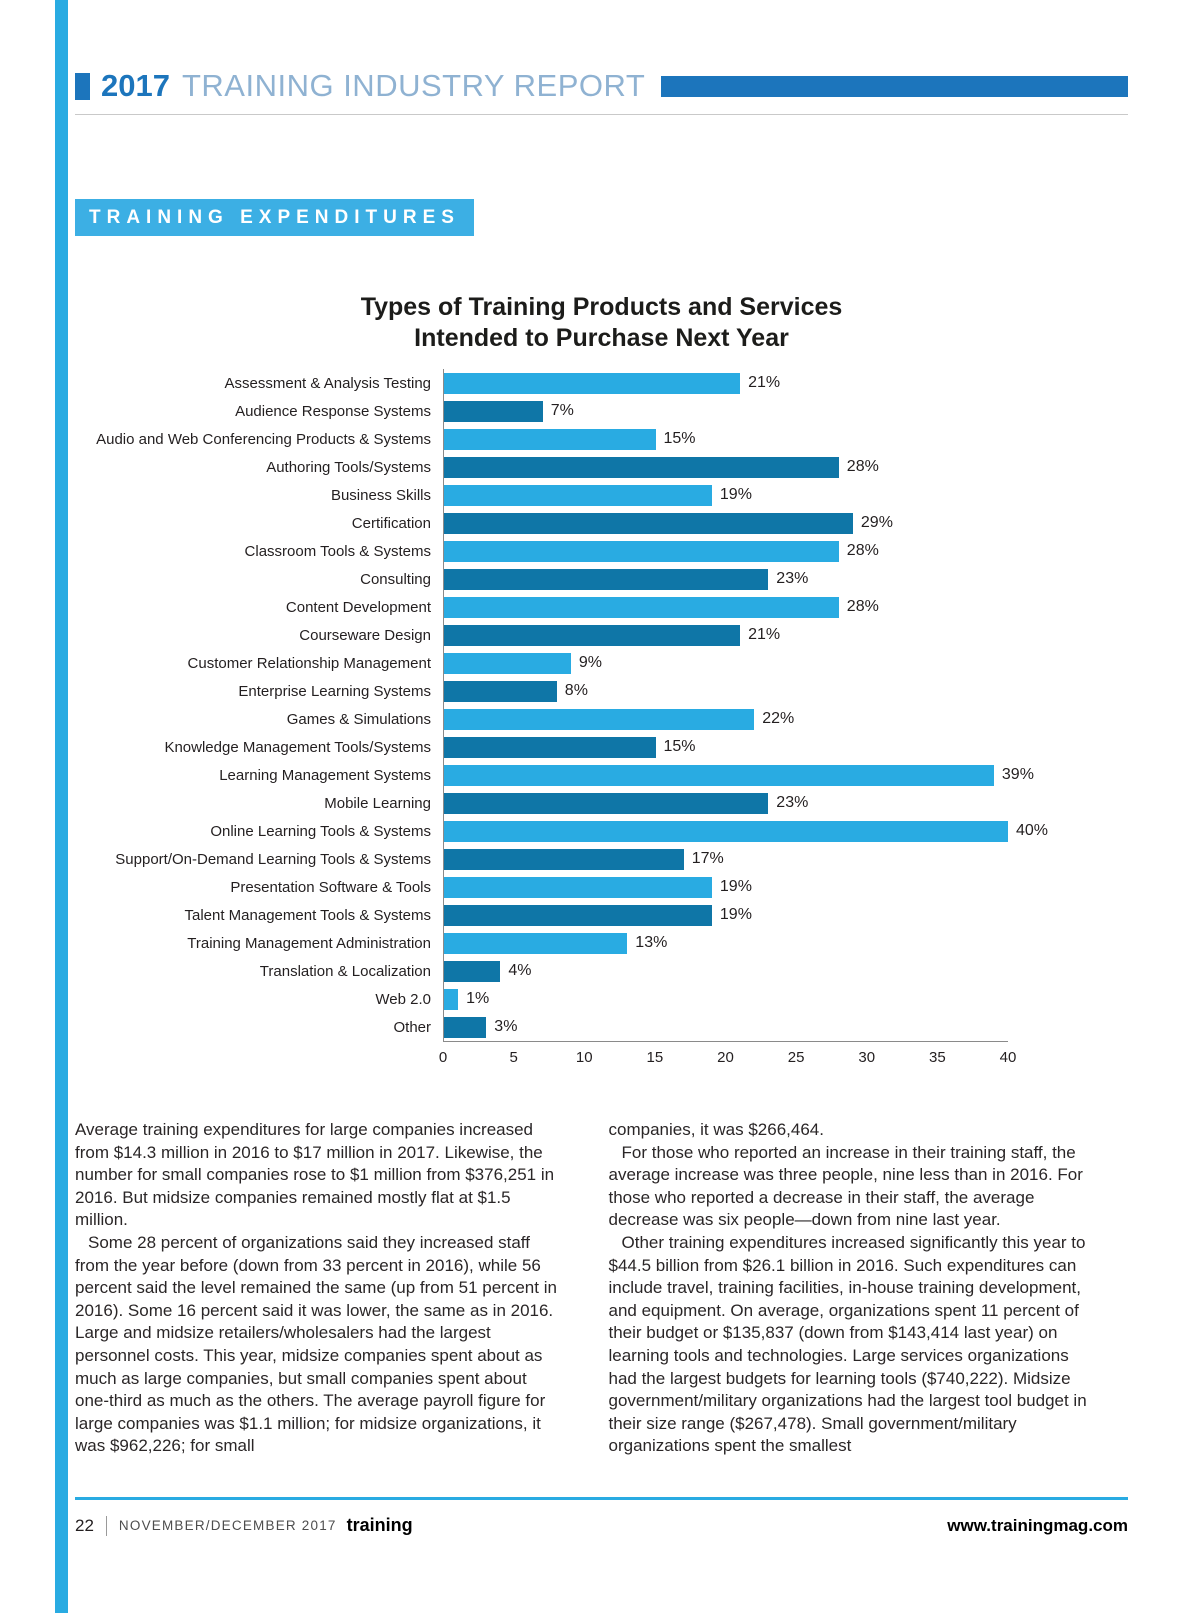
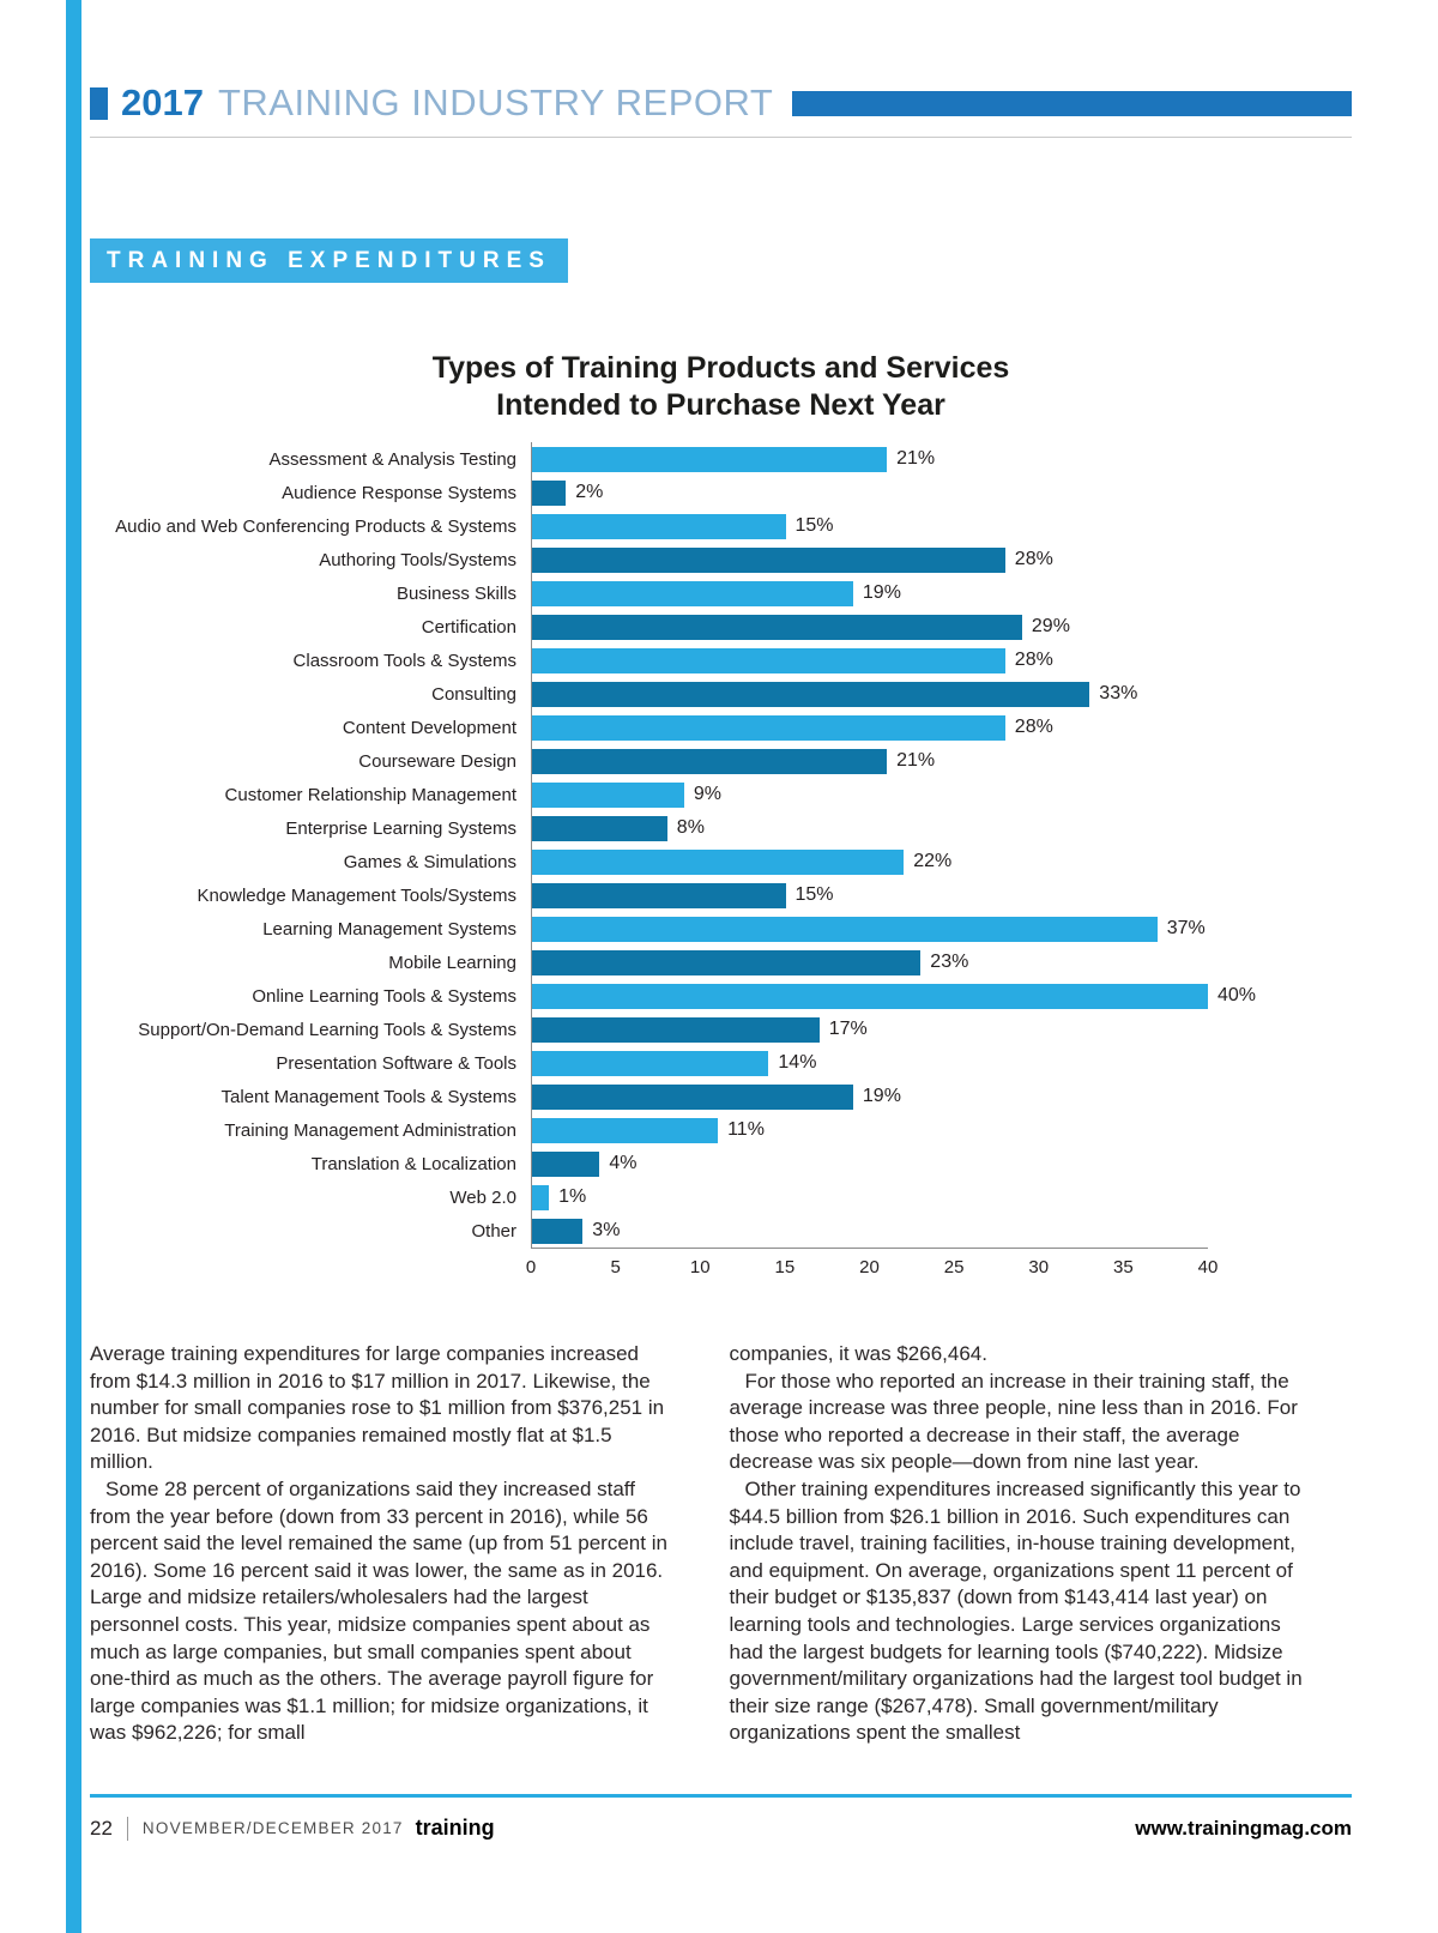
Audience Response Systems: 7% -> 2%
Consulting: 23% -> 33%
Learning Management Systems: 39% -> 37%
Presentation Software & Tools: 19% -> 14%
Training Management Administration: 13% -> 11%
